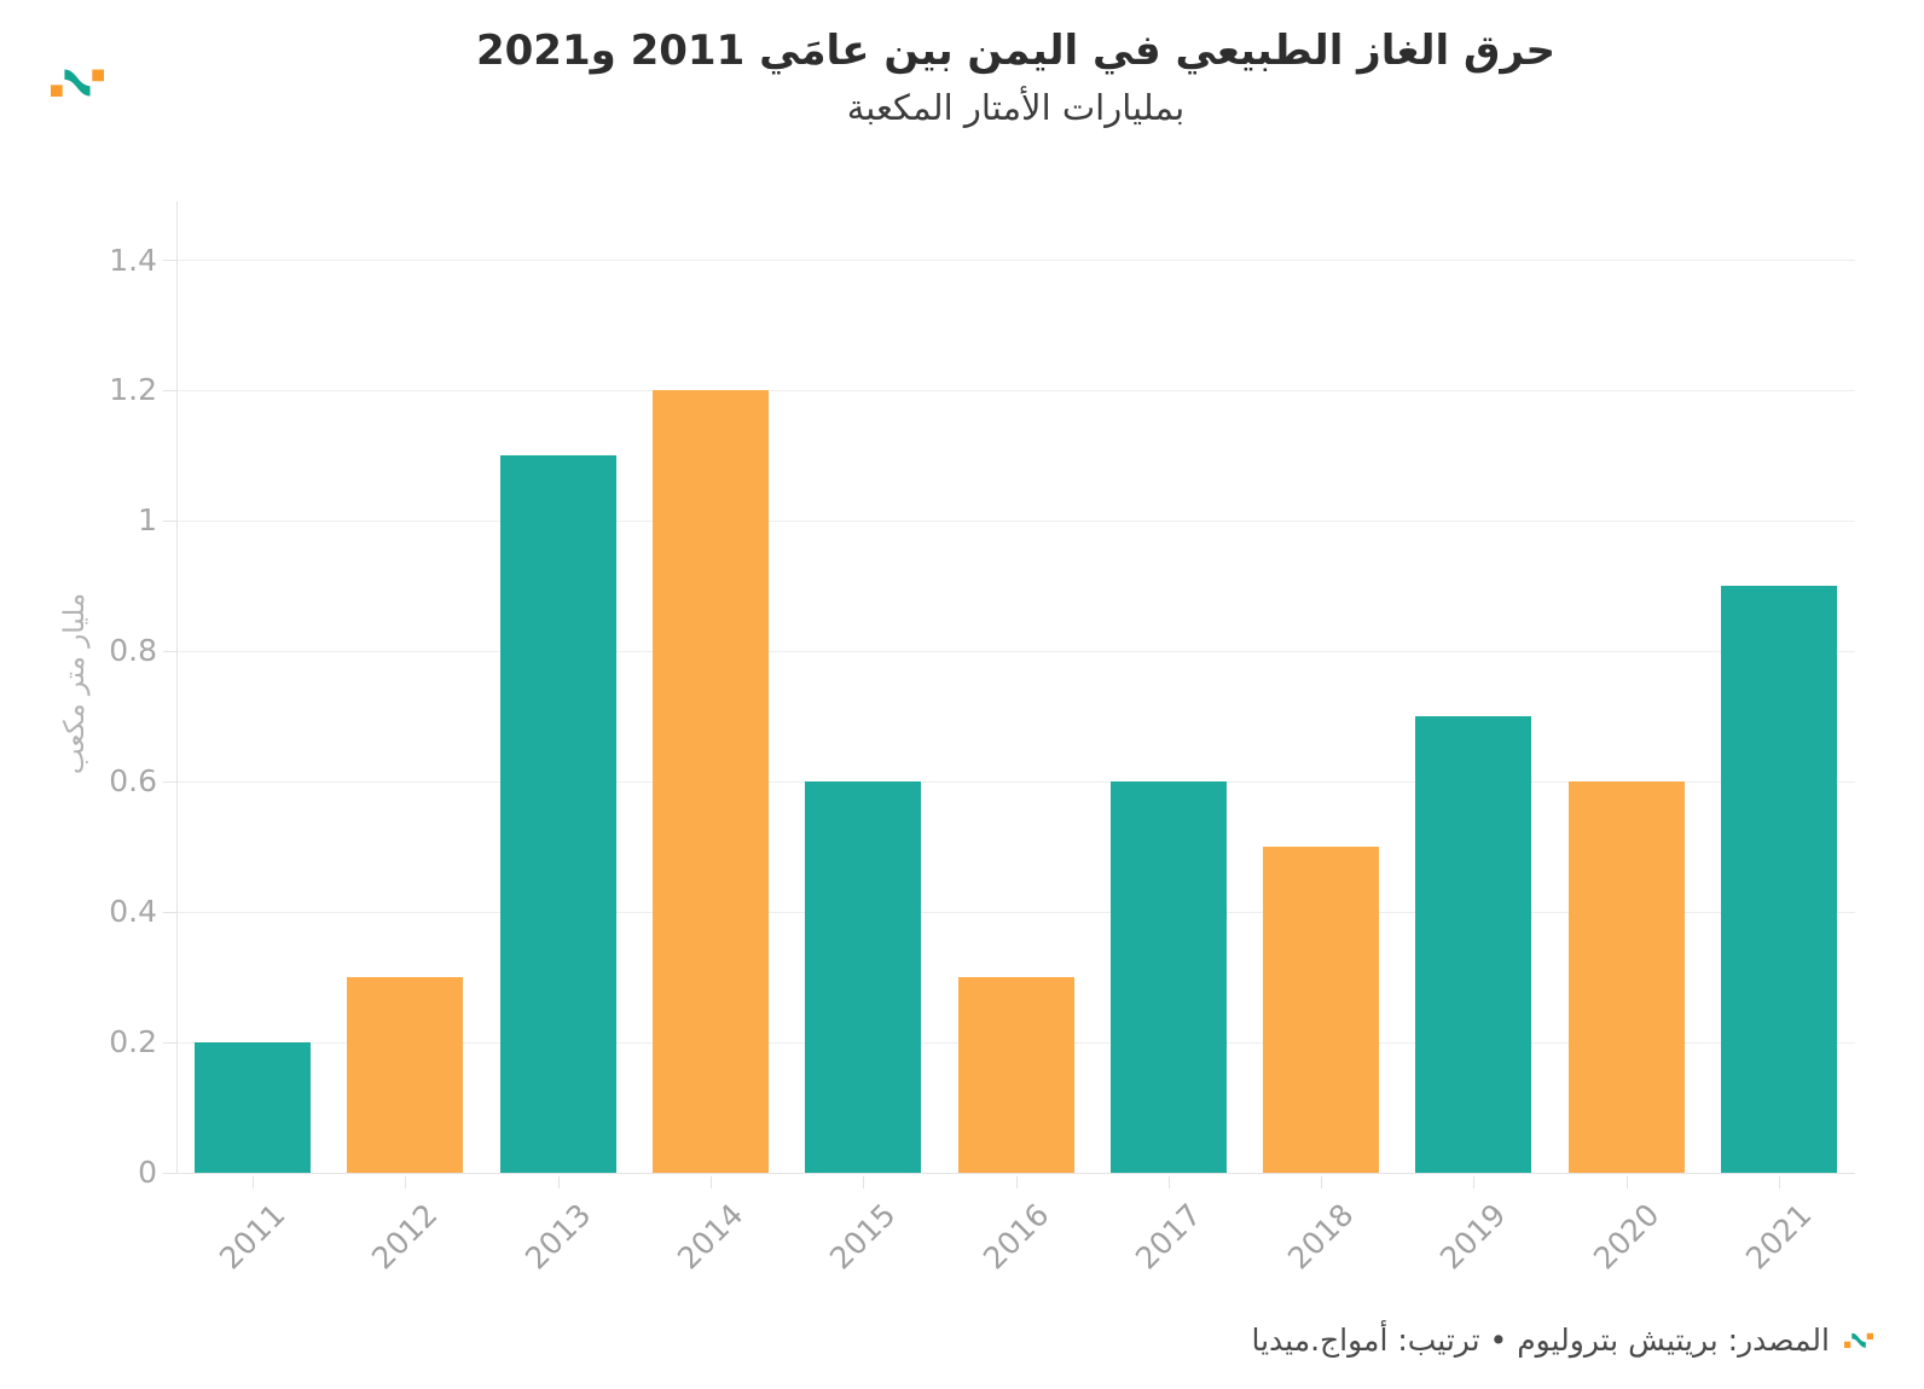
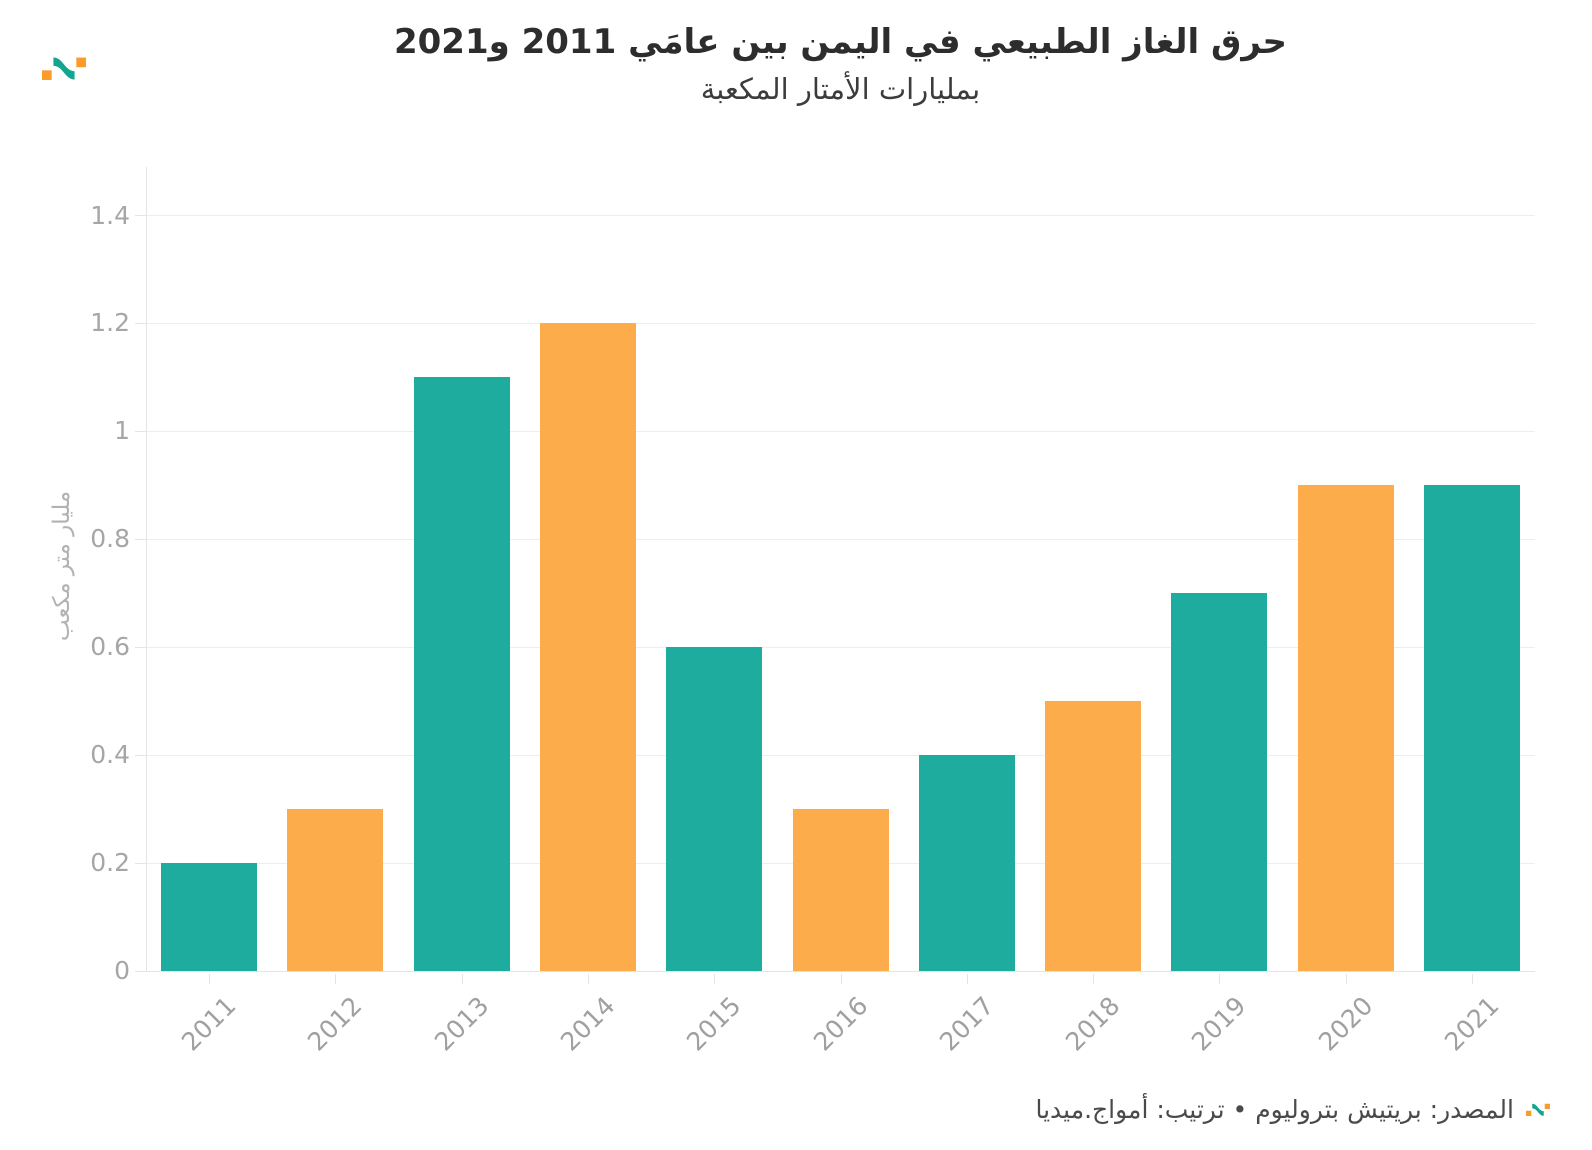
2017: 0.6 -> 0.4
2020: 0.6 -> 0.9
